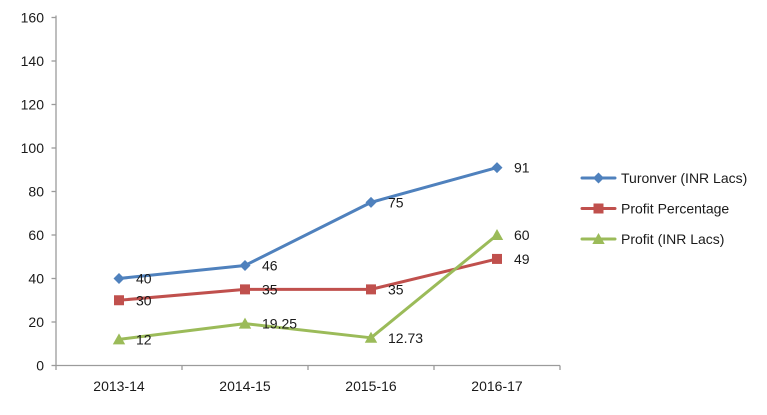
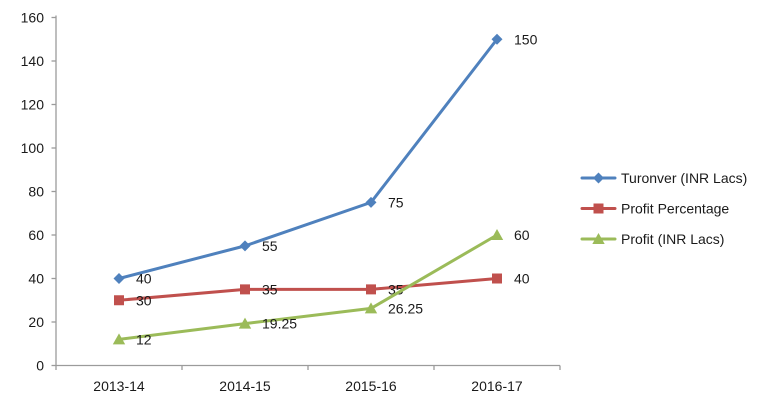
Turonver (INR Lacs)/2014-15: 46 -> 55
Profit (INR Lacs)/2015-16: 12.73 -> 26.25
Turonver (INR Lacs)/2016-17: 91 -> 150
Profit Percentage/2016-17: 49 -> 40
